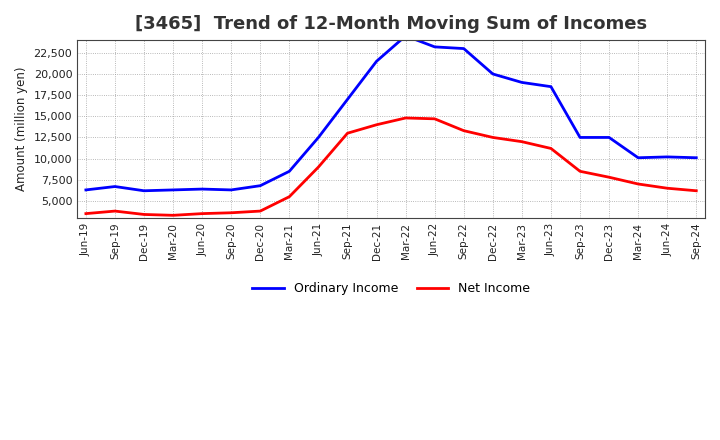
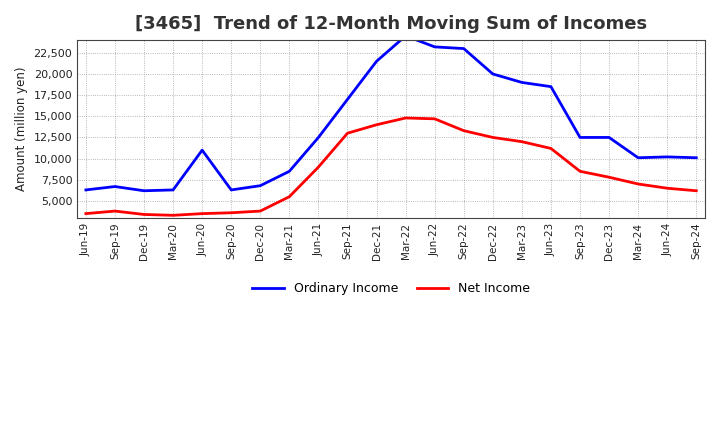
Ordinary Income/Jun-20: 6,400 -> 11,000
